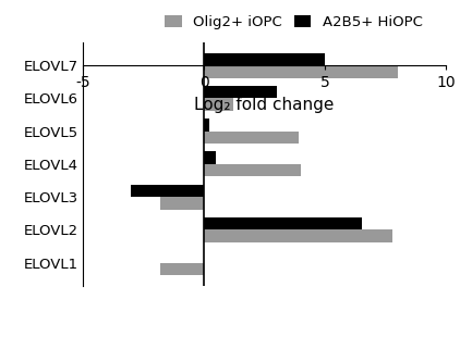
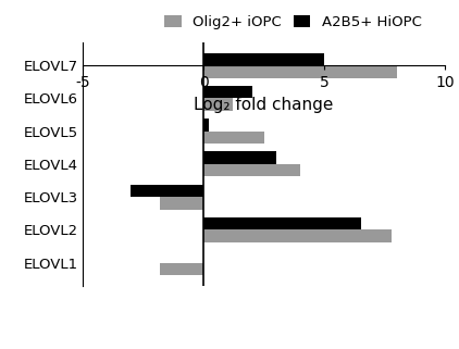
A2B5+ HiOPC/ELOVL6: 3.0 -> 2.0
Olig2+ iOPC/ELOVL5: 3.9 -> 2.5
A2B5+ HiOPC/ELOVL4: 0.5 -> 3.0
